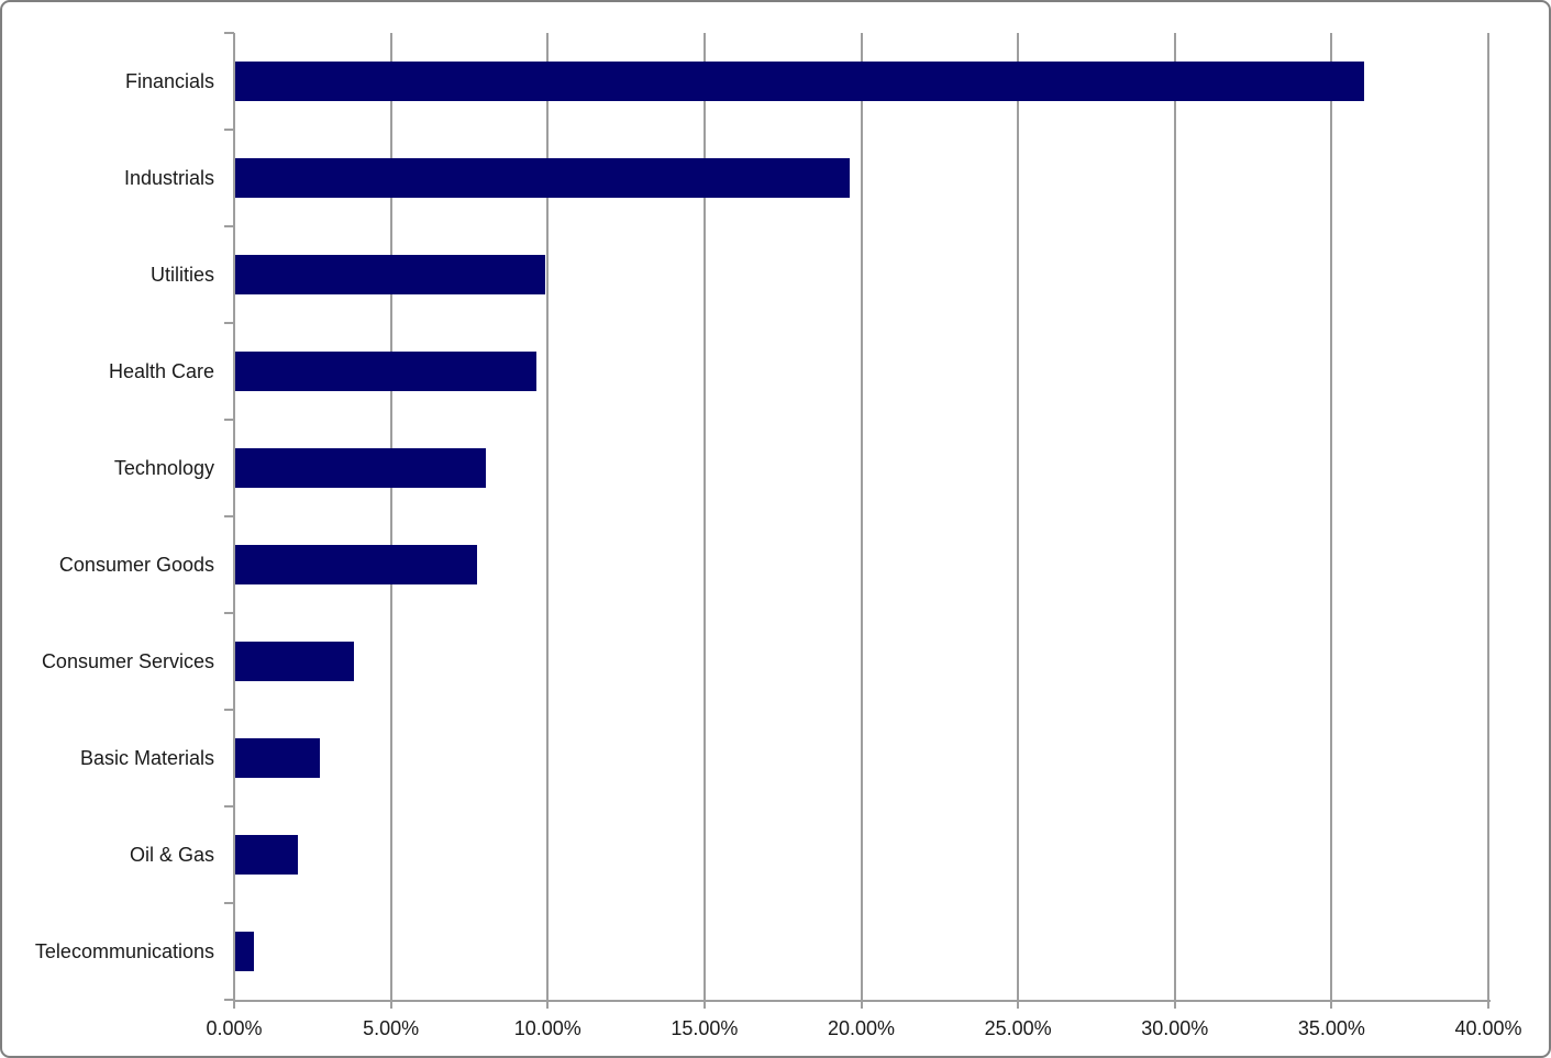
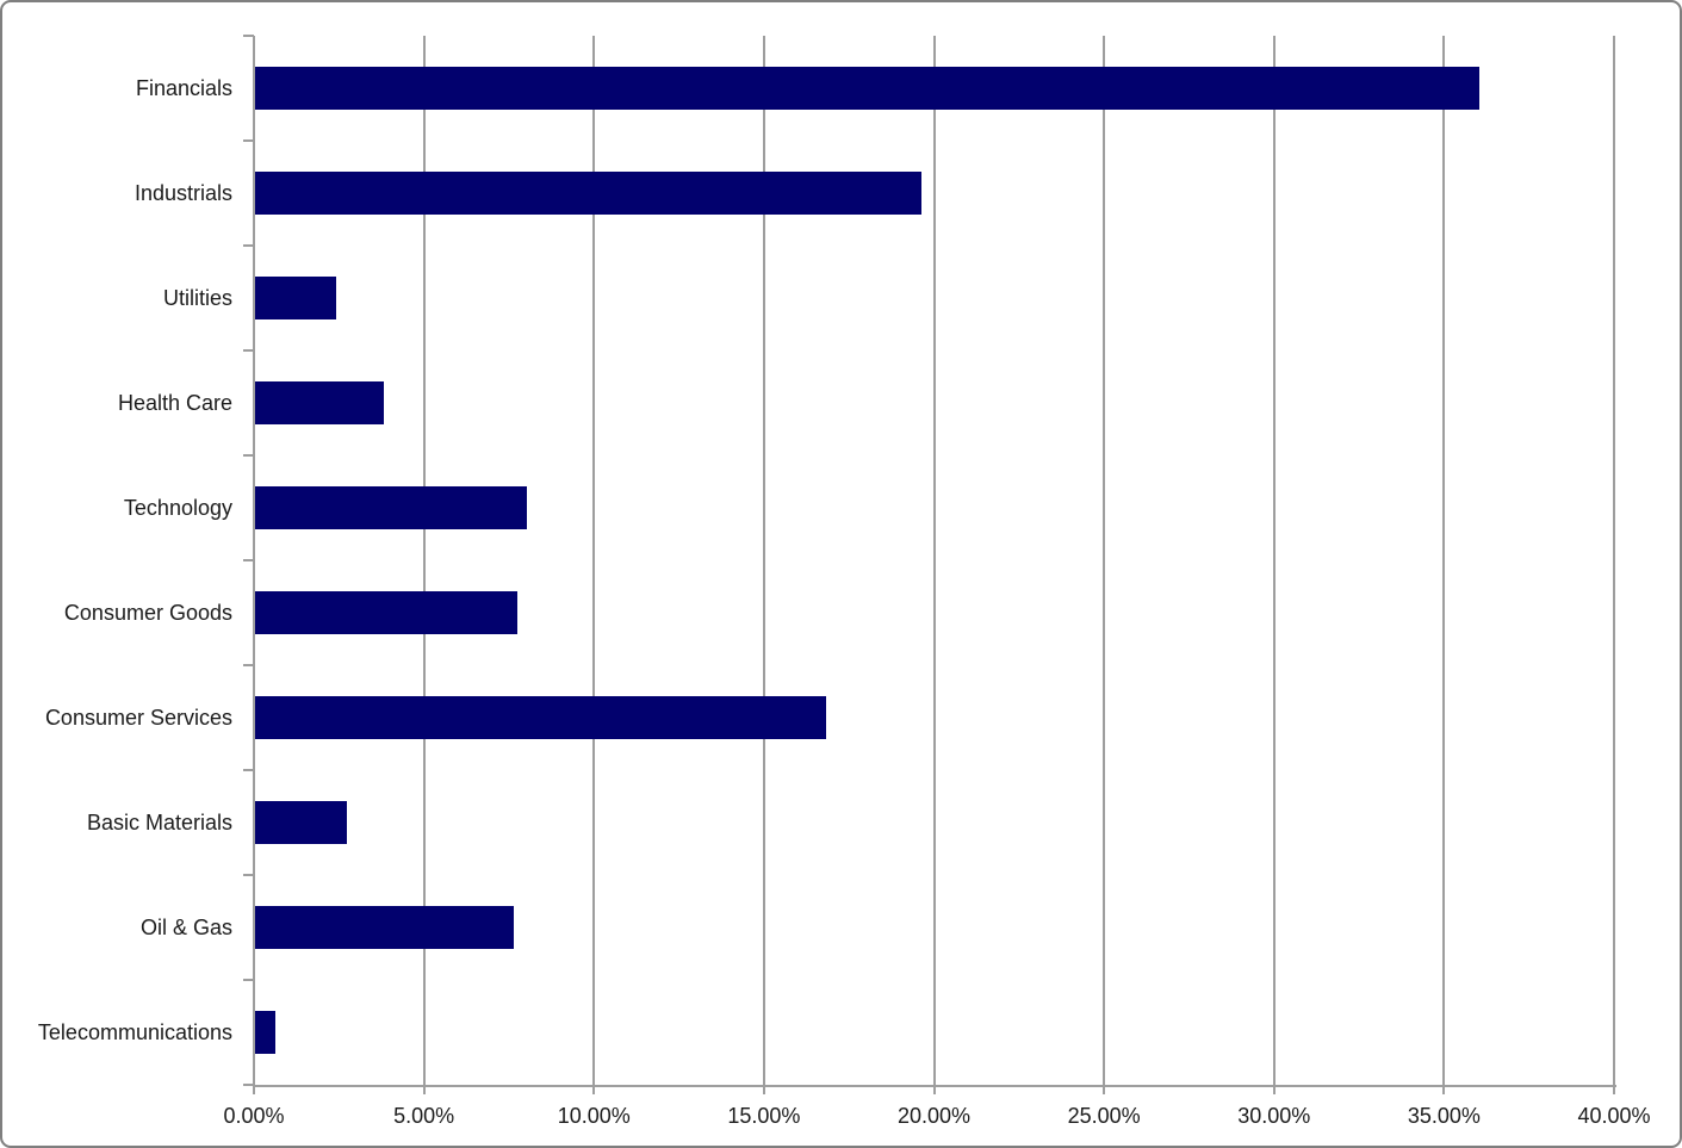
Utilities: 9.9% -> 2.4%
Health Care: 9.6% -> 3.8%
Consumer Services: 3.8% -> 16.8%
Oil & Gas: 2.0% -> 7.6%
